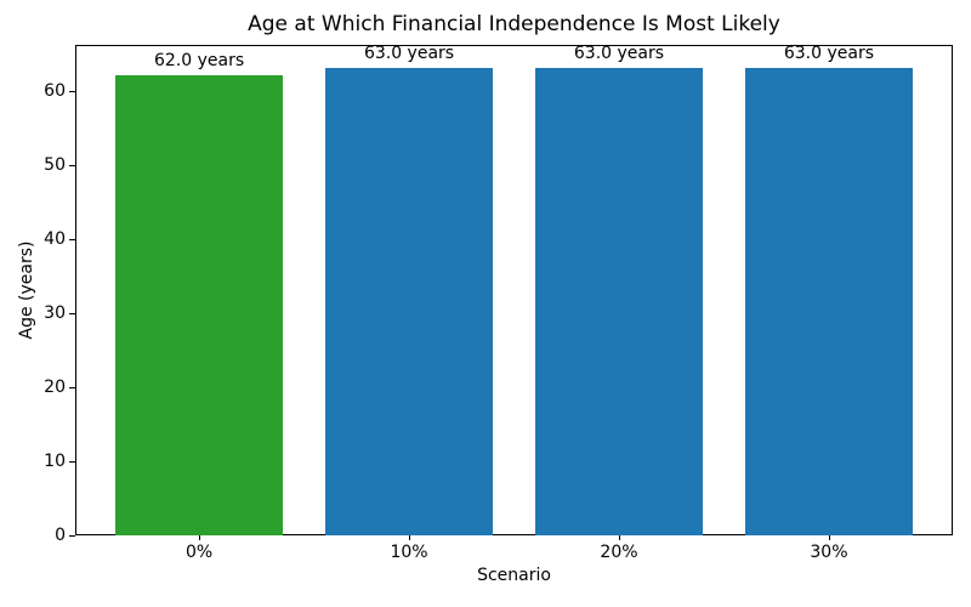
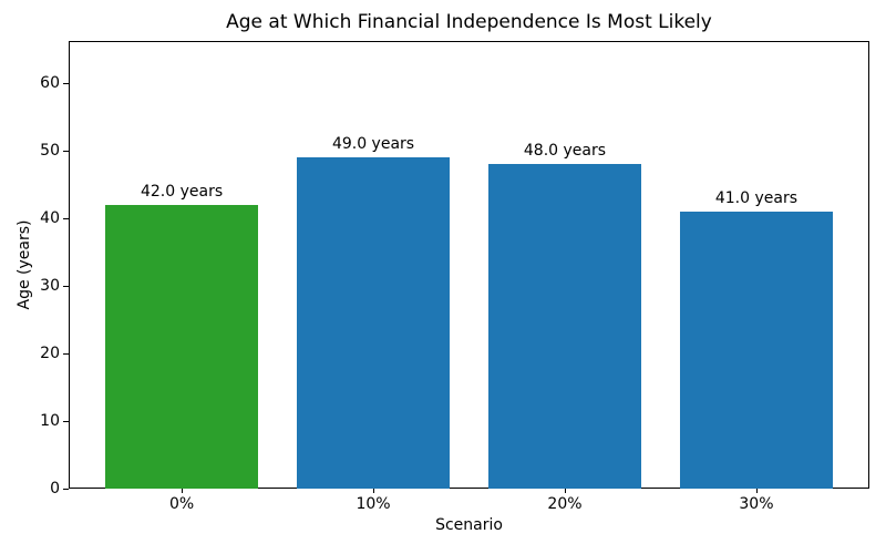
0%: 62.0 -> 42.0
10%: 63.0 -> 49.0
20%: 63.0 -> 48.0
30%: 63.0 -> 41.0
